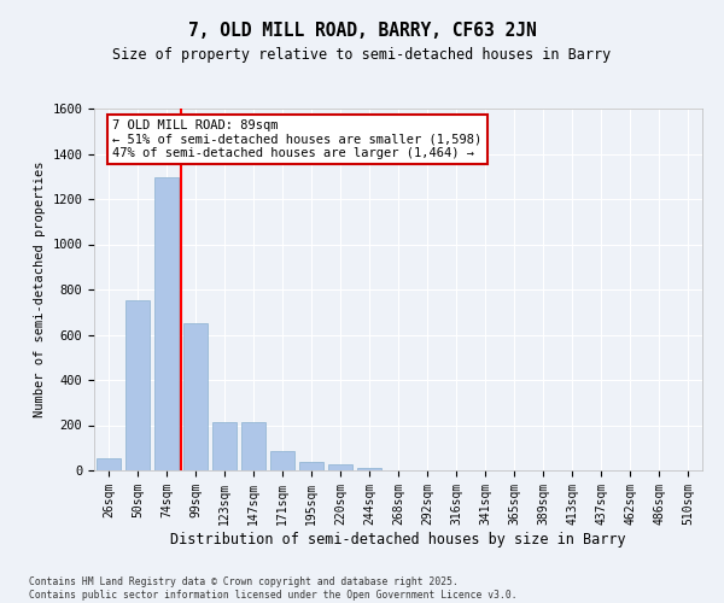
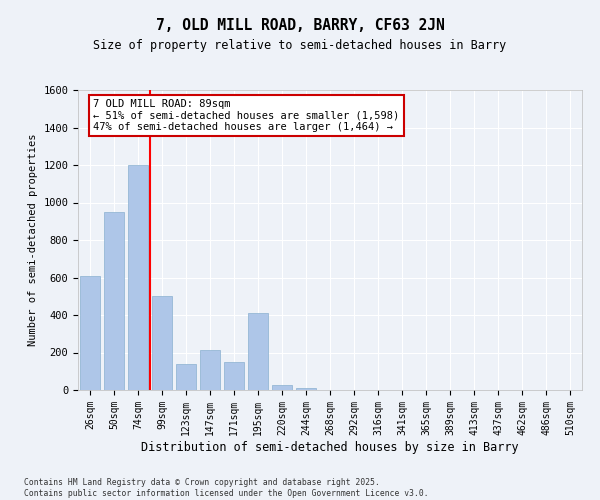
26sqm: 60 -> 610
50sqm: 750 -> 950
74sqm: 1300 -> 1200
99sqm: 650 -> 500
123sqm: 220 -> 140
171sqm: 80 -> 150
195sqm: 40 -> 410
